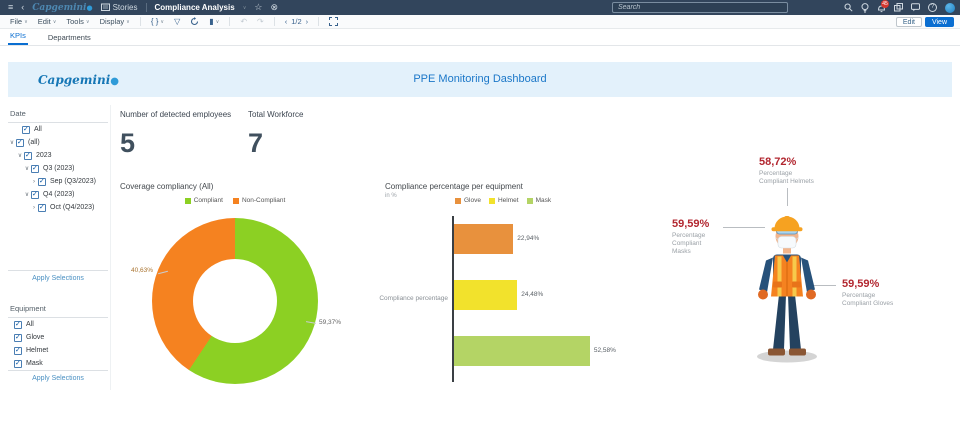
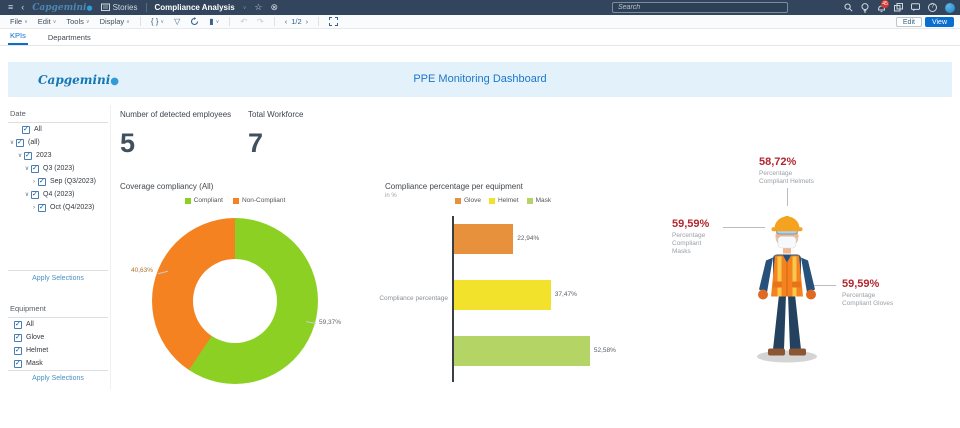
Compliance percentage per equipment/Helmet: 24,48% -> 37,47%
